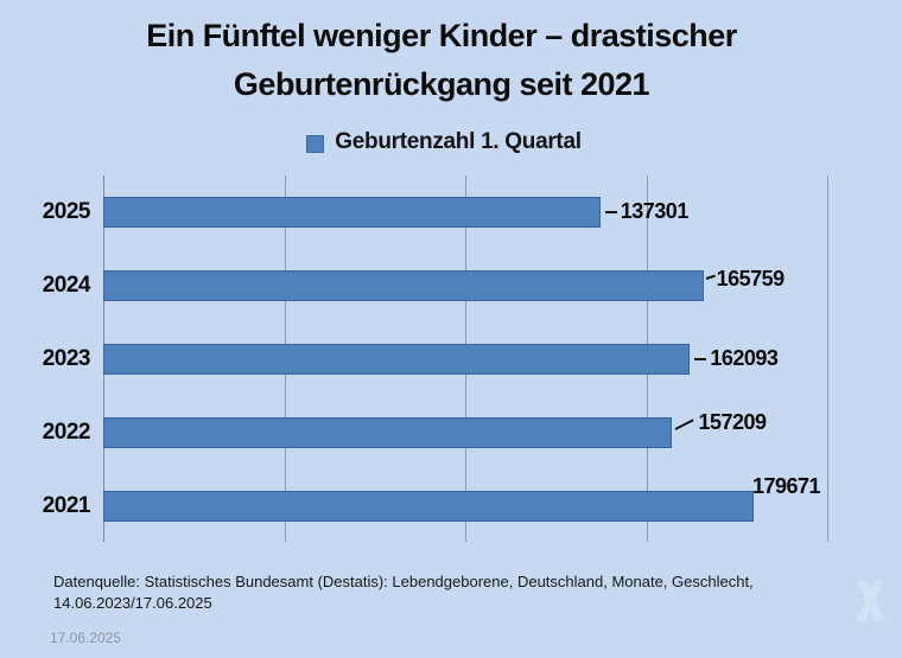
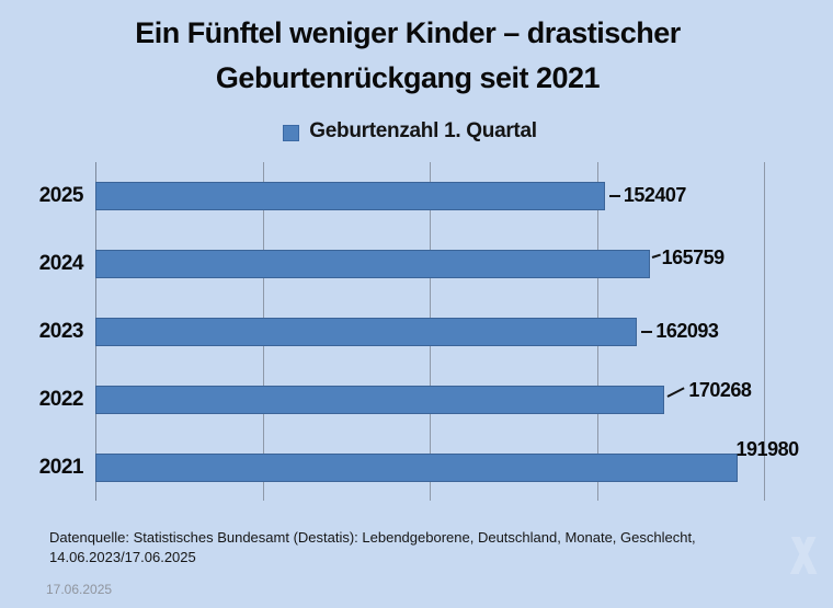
2025: 137301 -> 152407
2022: 157209 -> 170268
2021: 179671 -> 191980
